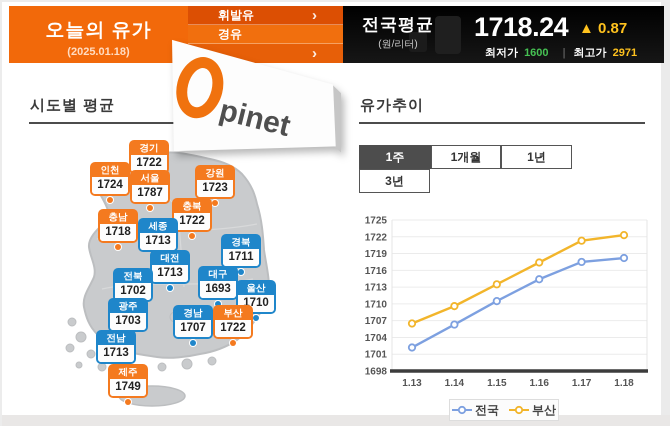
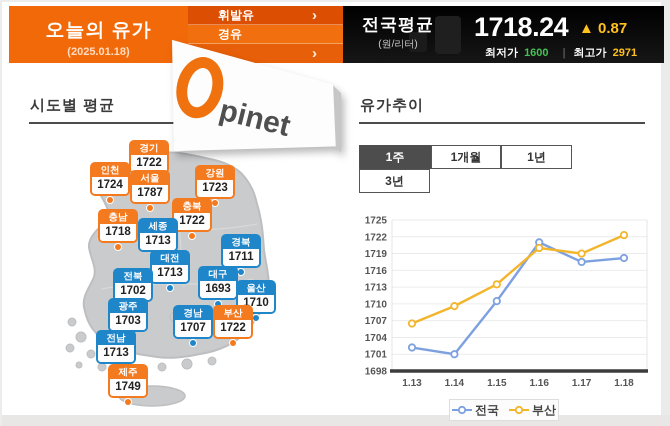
전국/1.14: 1706 -> 1701
전국/1.16: 1714 -> 1721
부산/1.16: 1717 -> 1720
부산/1.17: 1721 -> 1719
